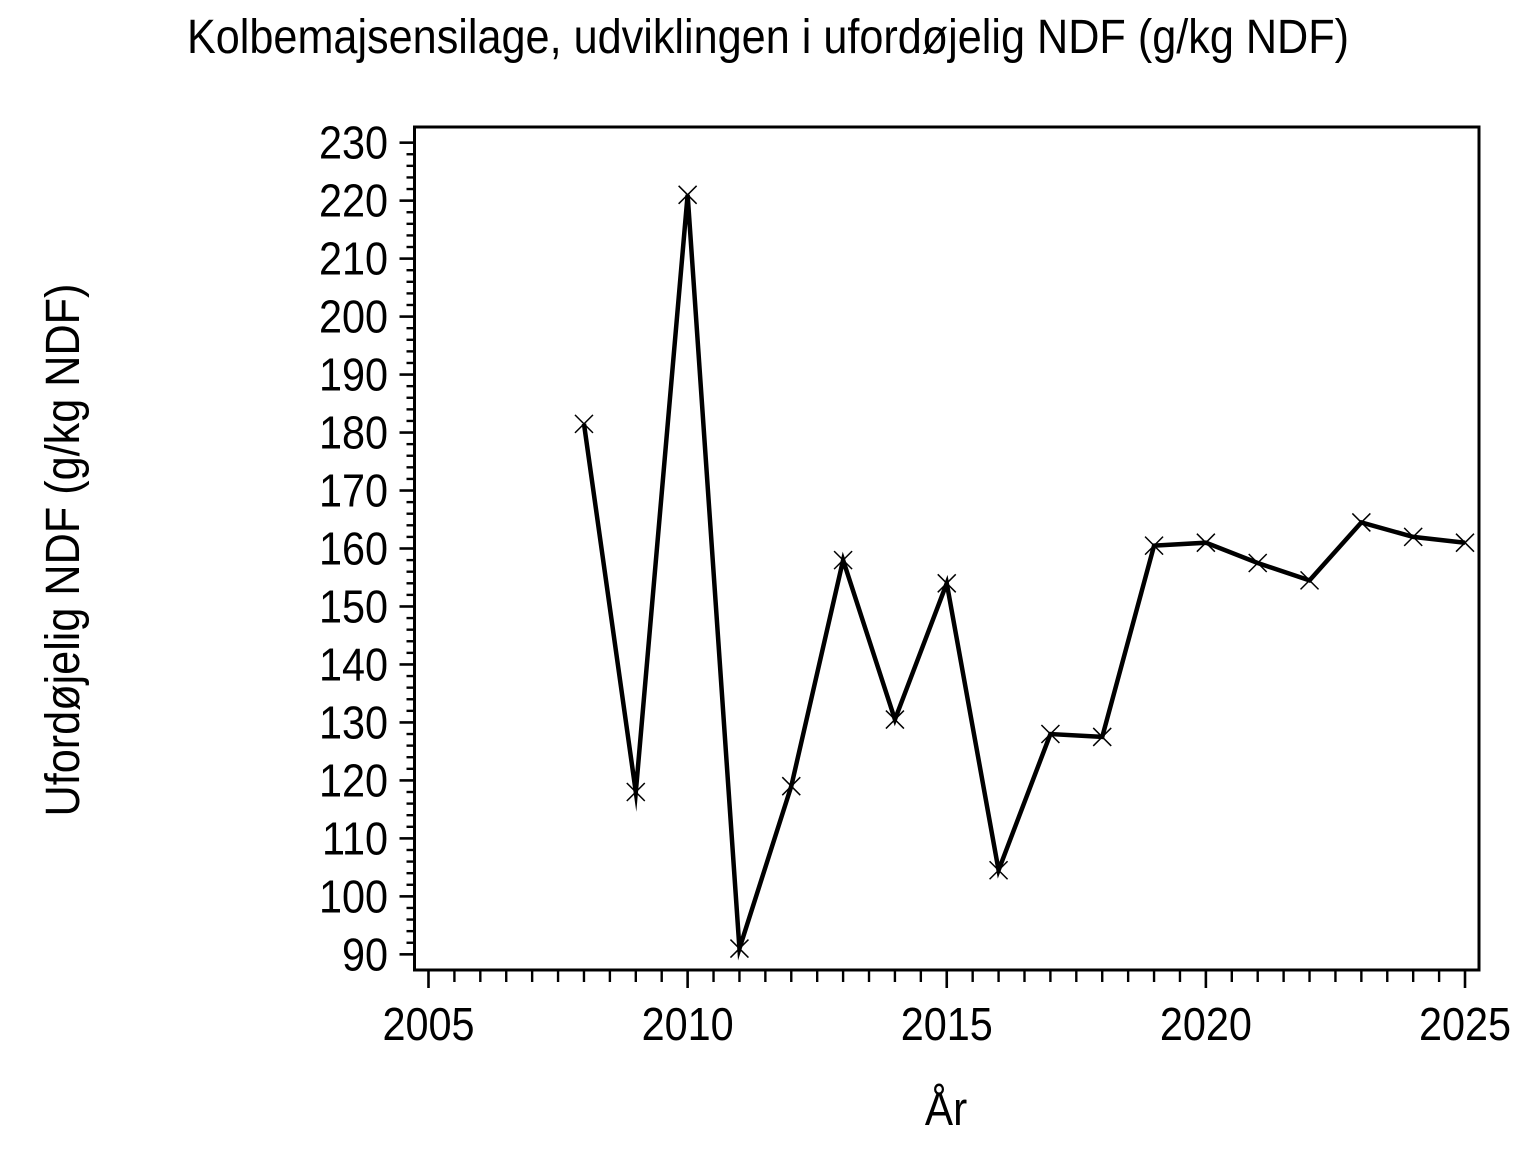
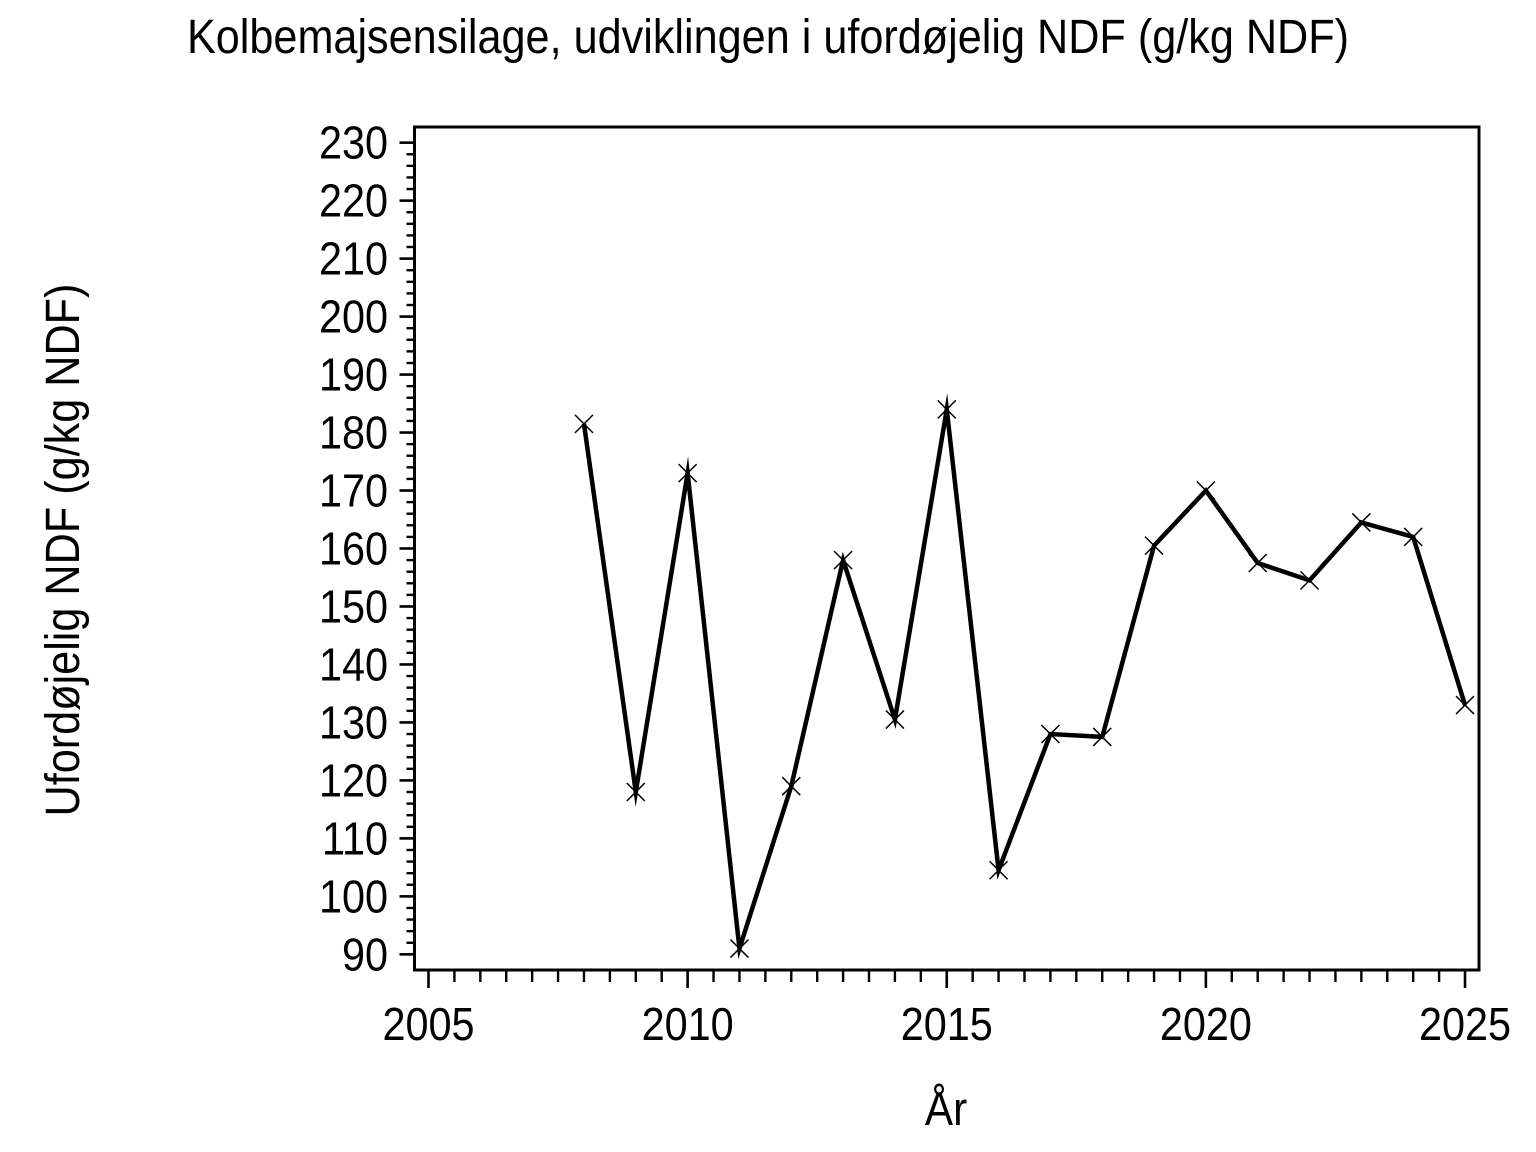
2010: 221 -> 173
2015: 154 -> 184
2020: 161 -> 170
2025: 161 -> 133
